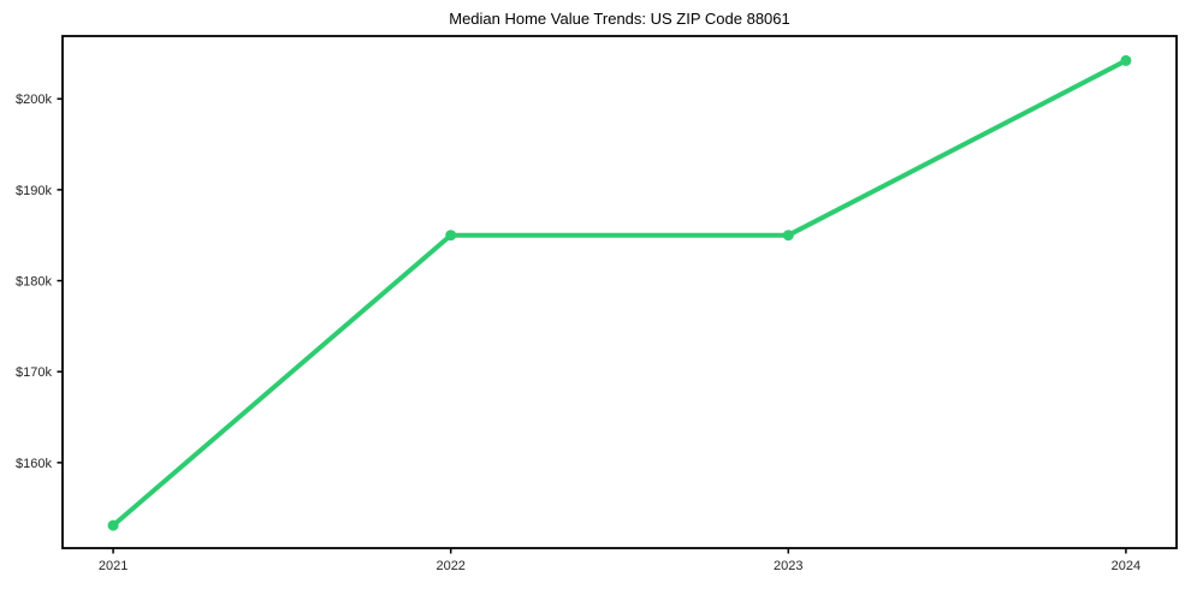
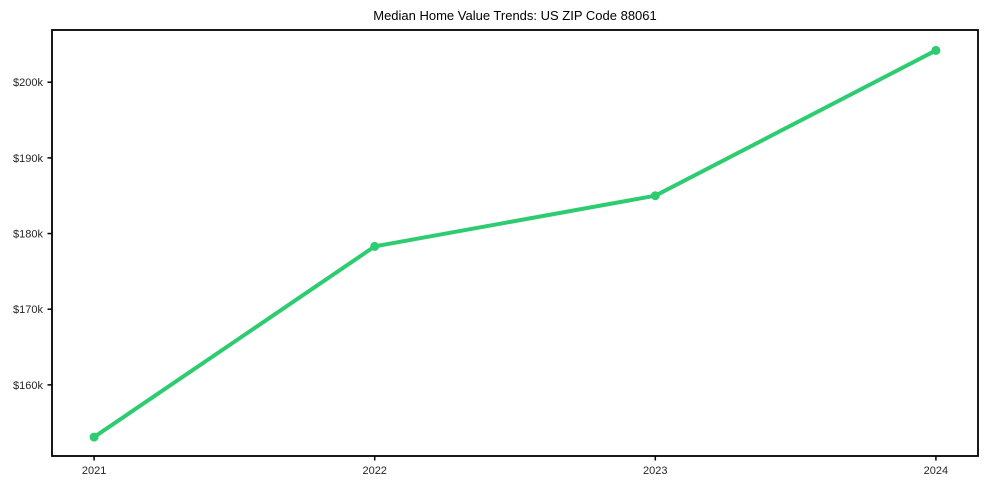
2022: $185k -> $178k
